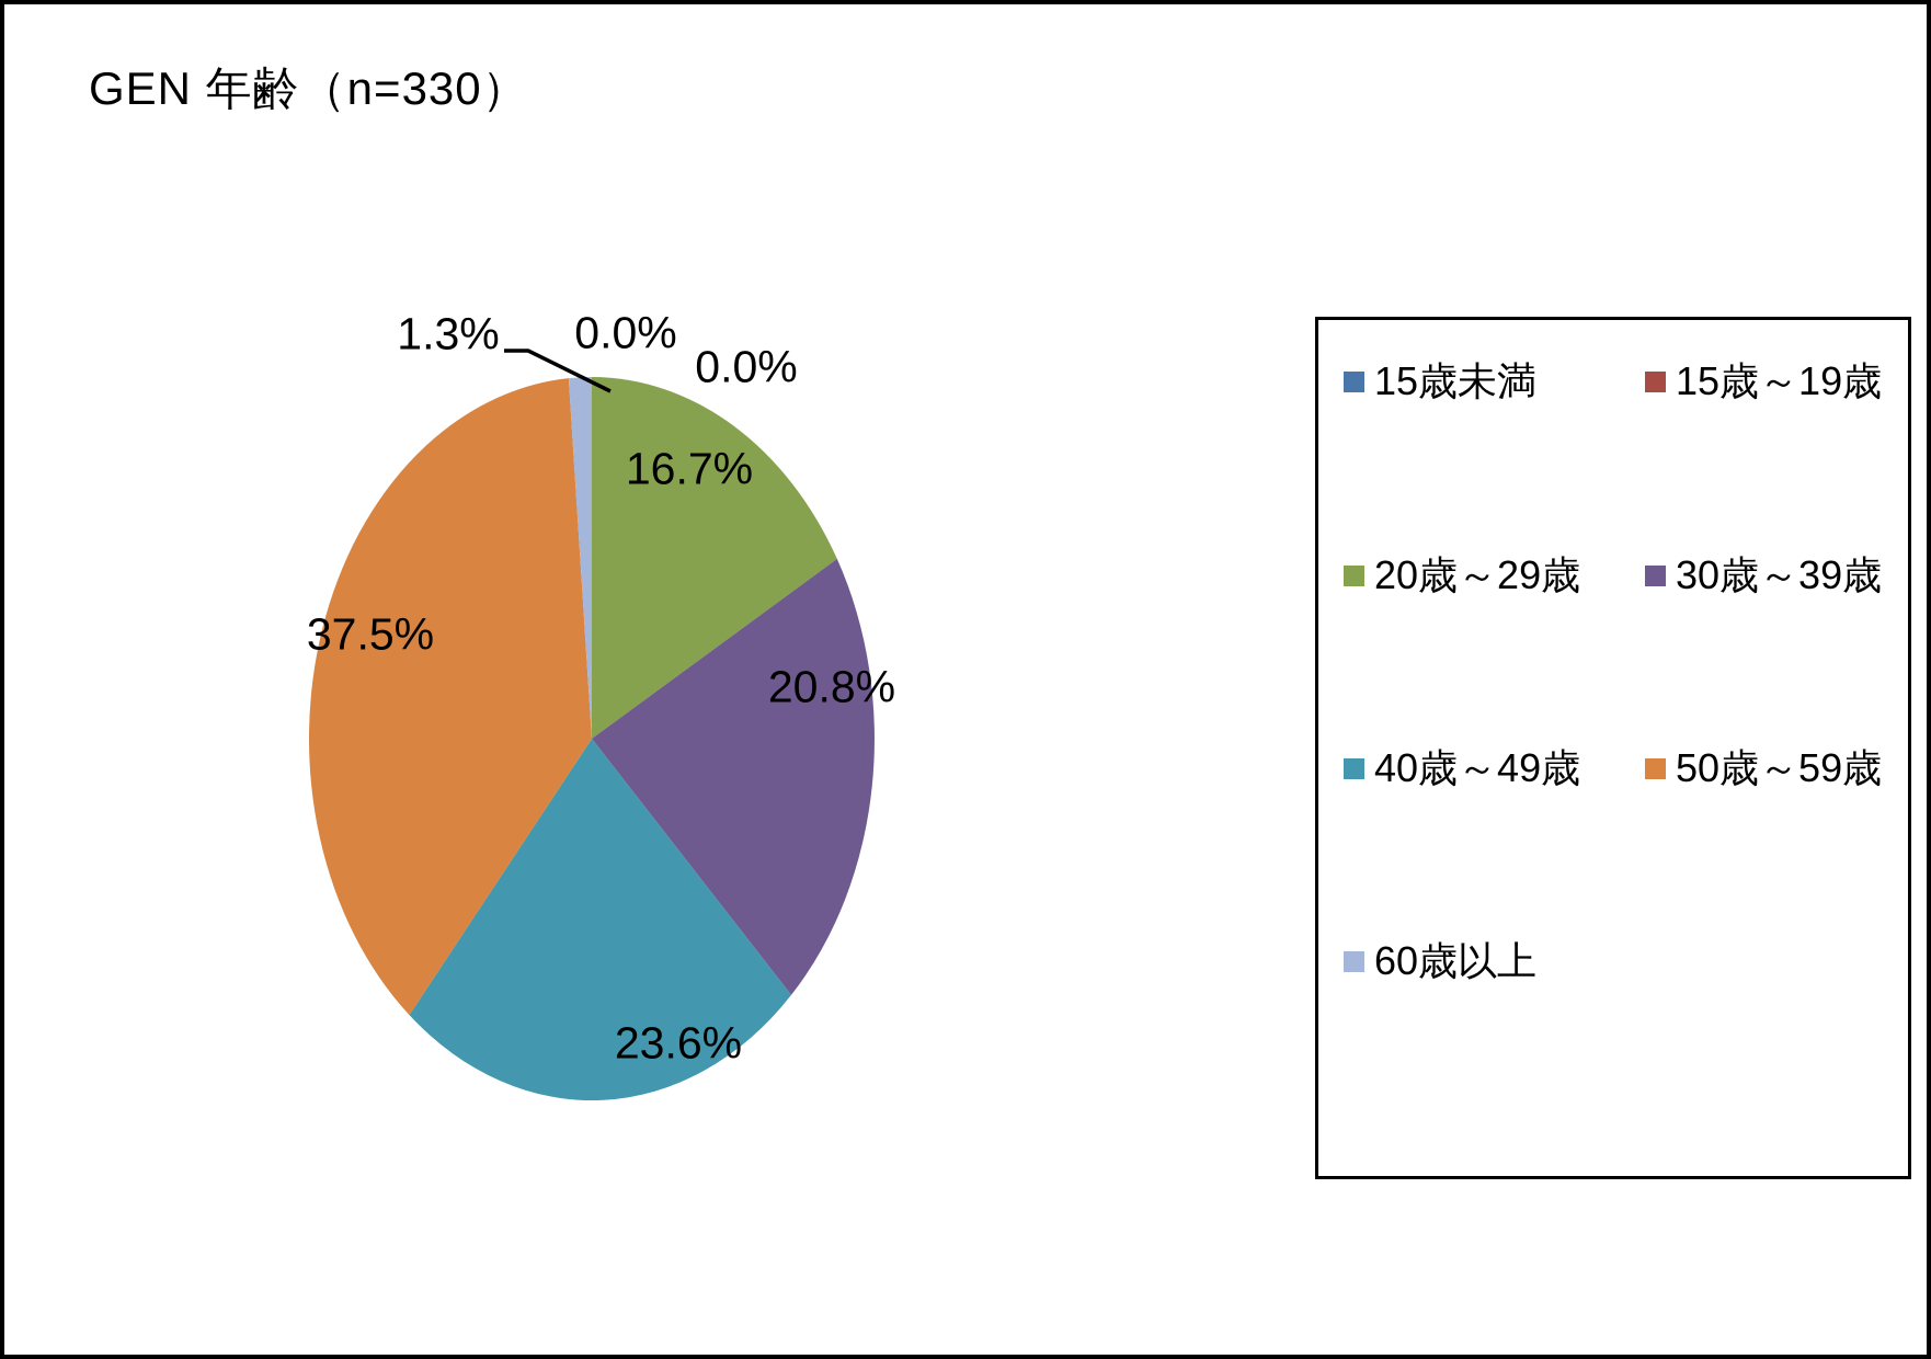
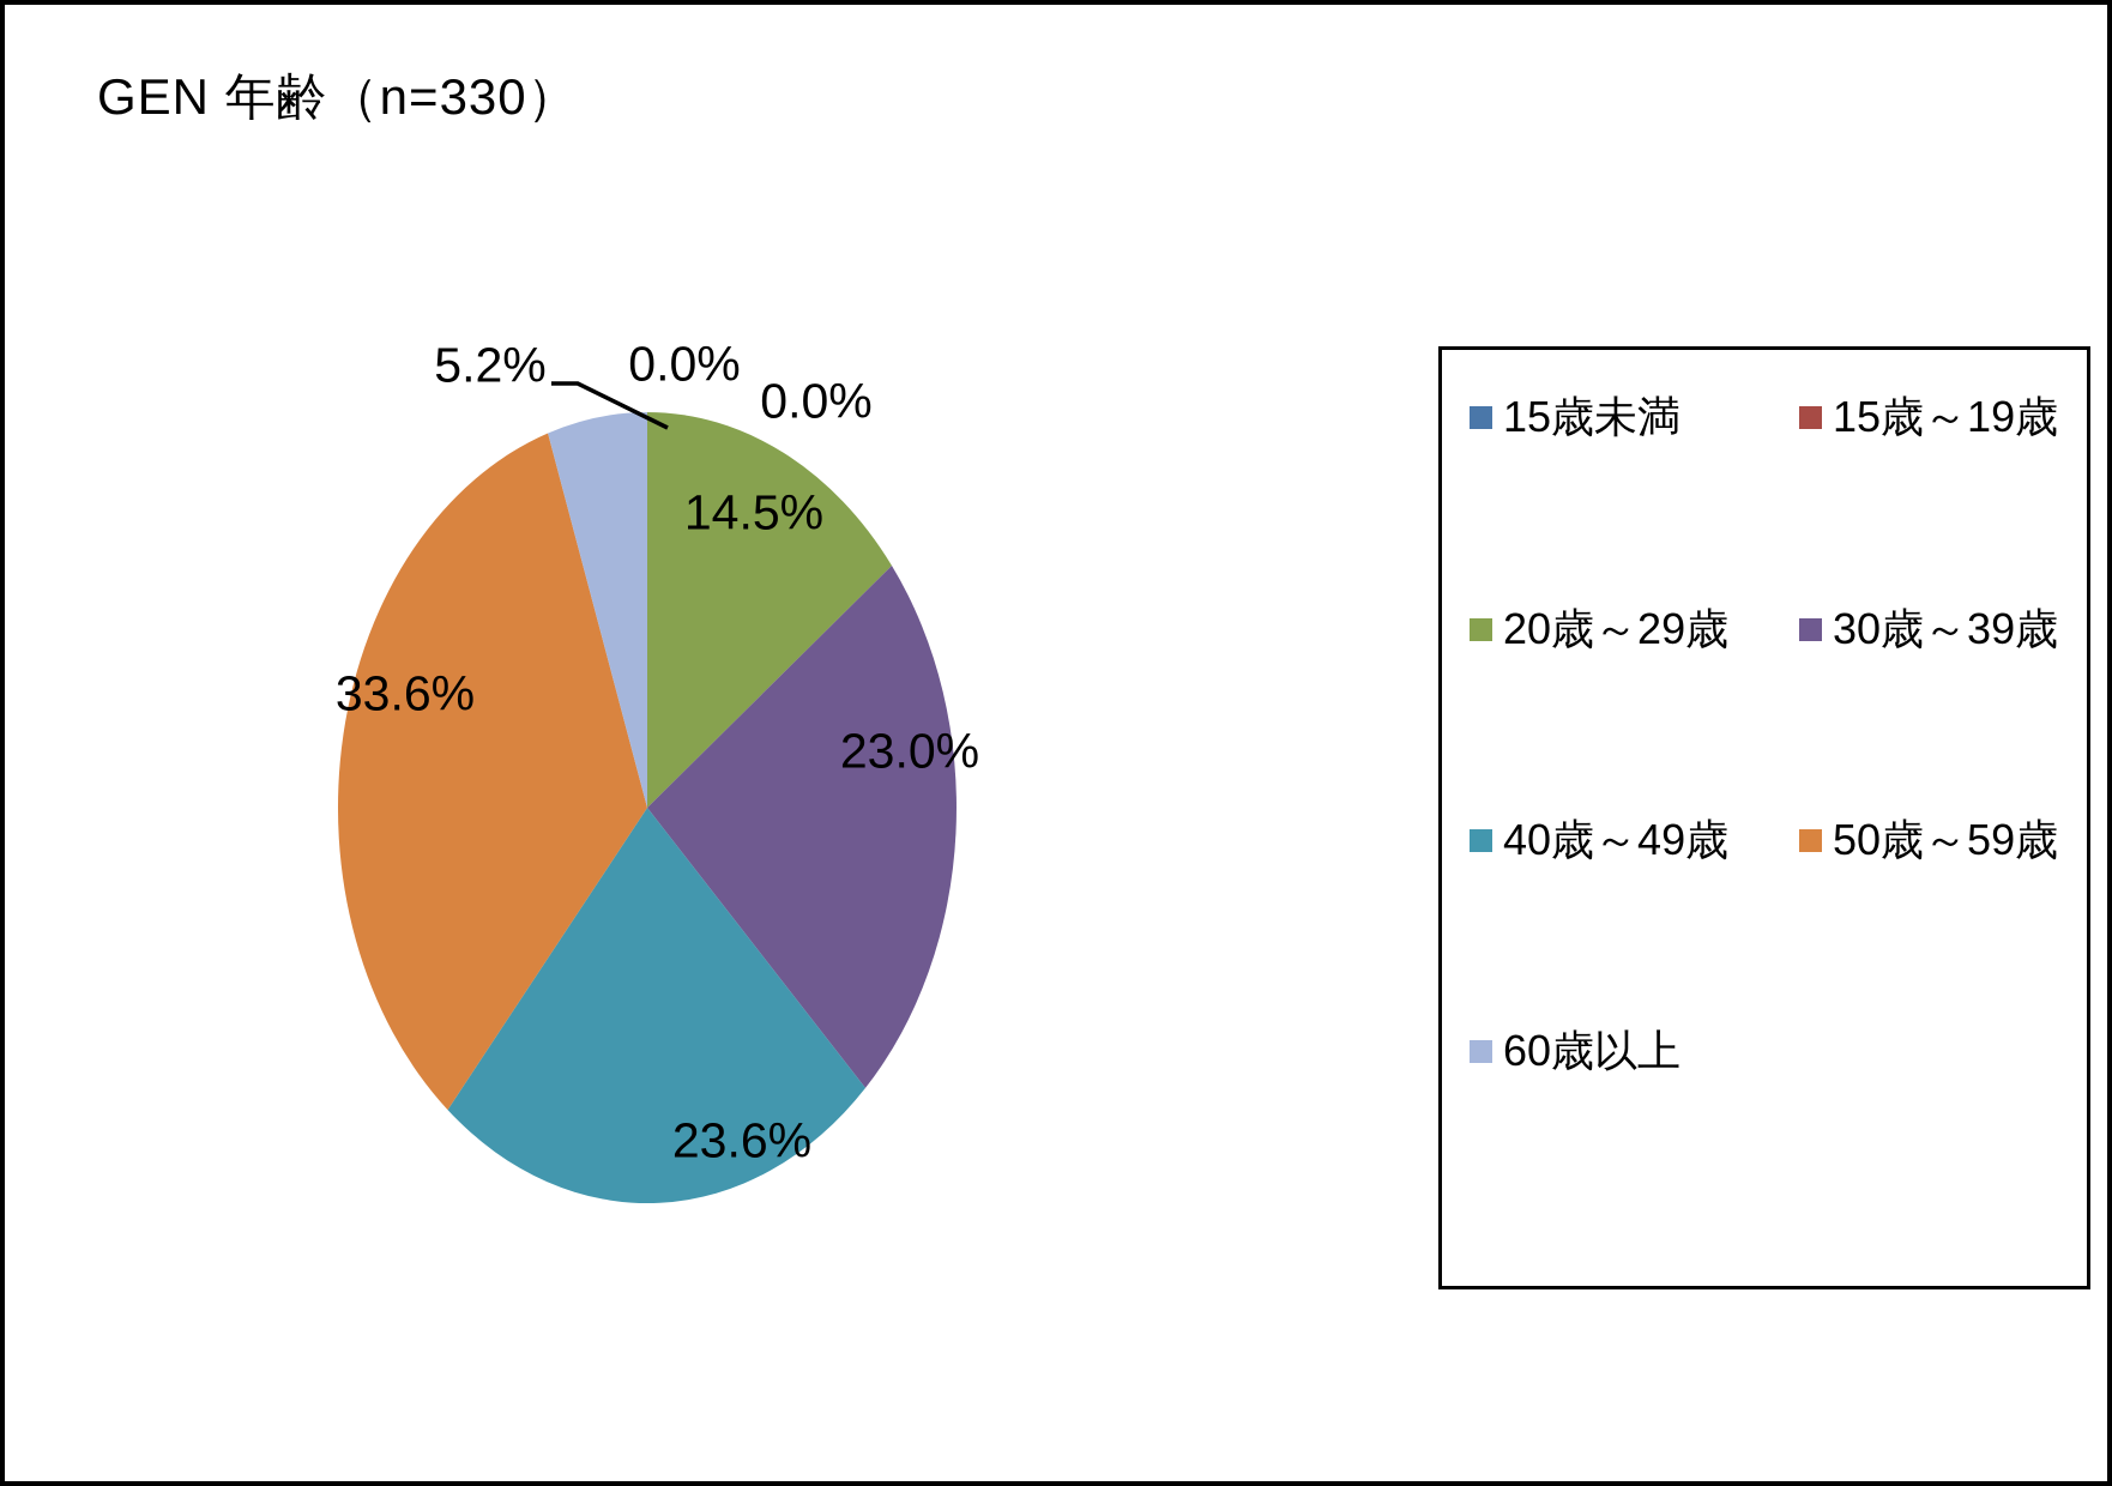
20歳～29歳: 16.7% -> 14.5%
30歳～39歳: 20.8% -> 23.0%
50歳～59歳: 37.5% -> 33.6%
60歳以上: 1.3% -> 5.2%
